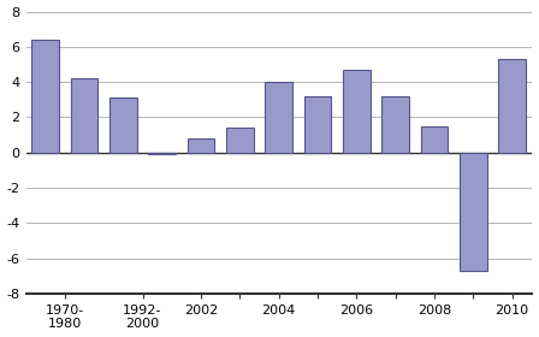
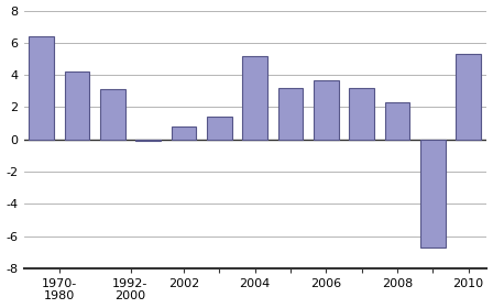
2004: 4.0 -> 5.2
2006: 4.7 -> 3.7
2008: 1.5 -> 2.3
